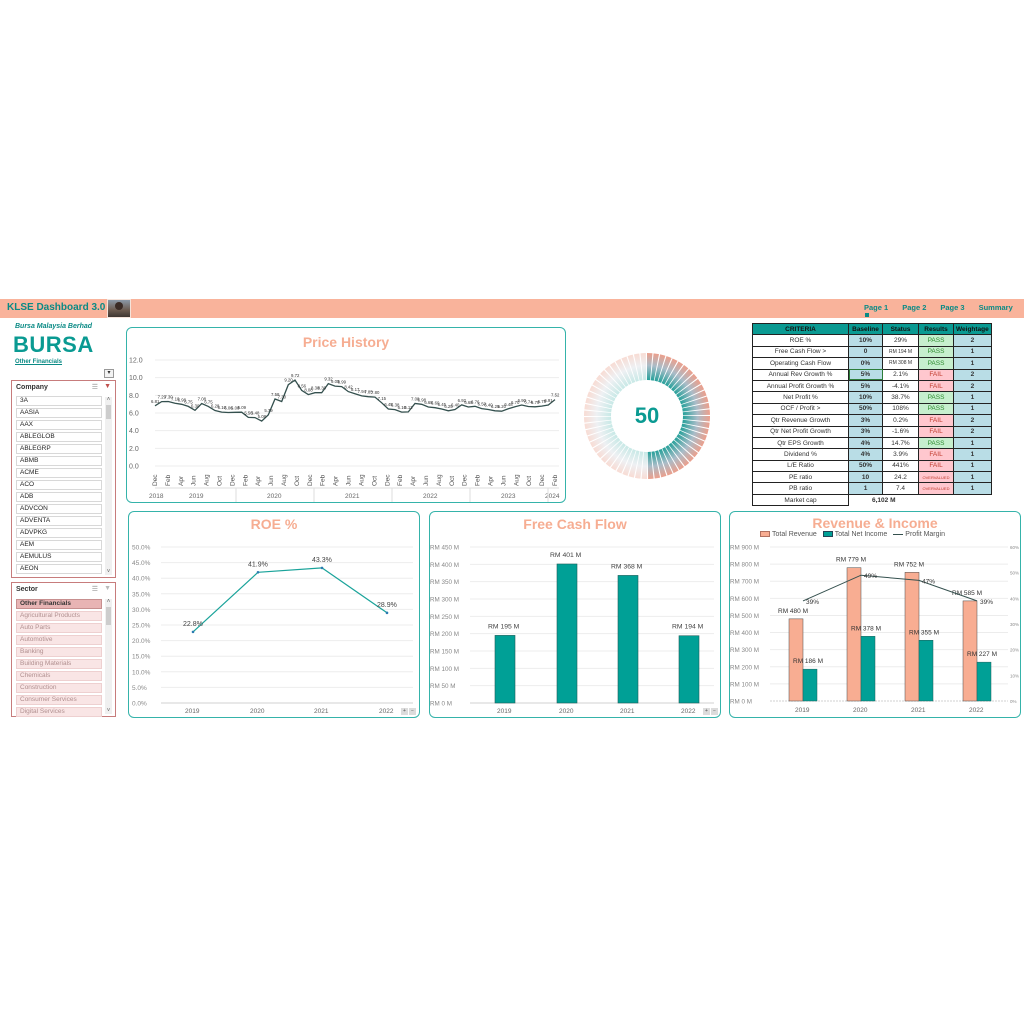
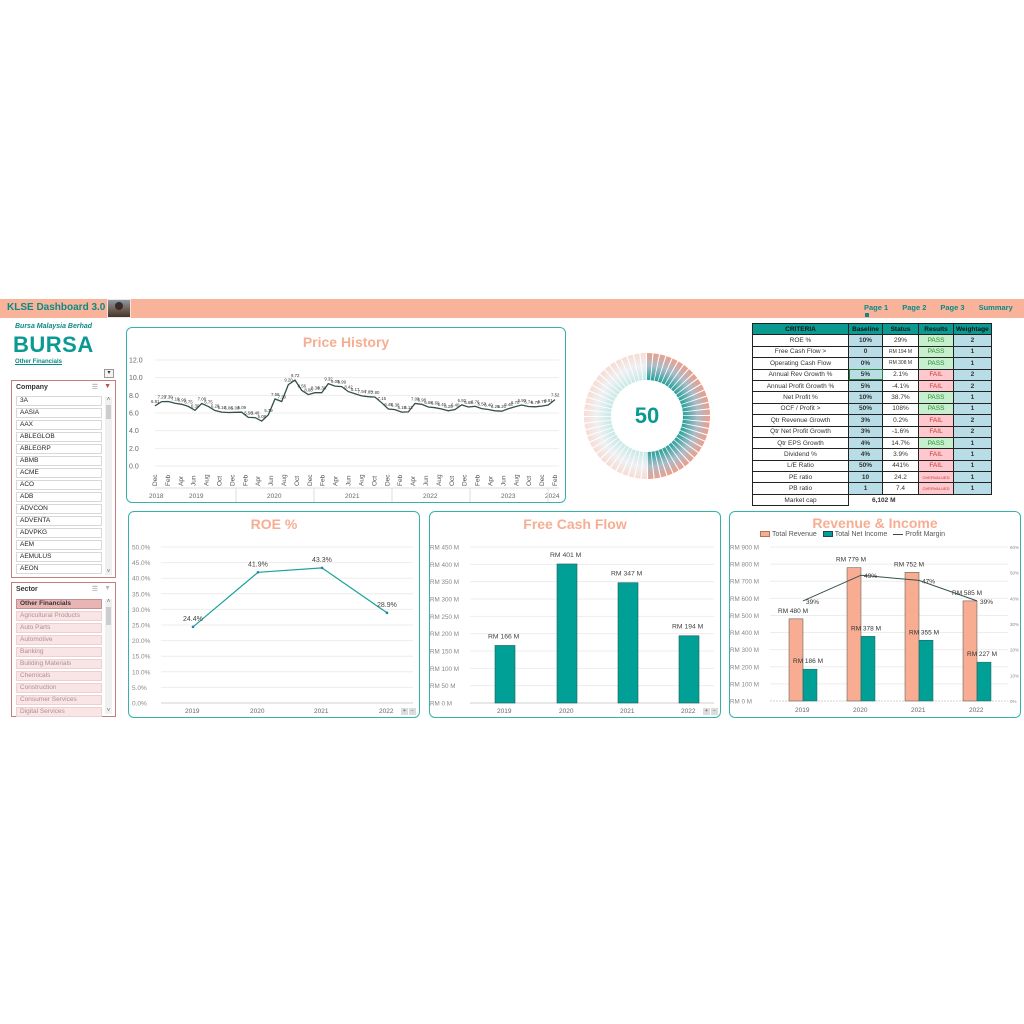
ROE %/2019: 22.8% -> 24.4%
Free Cash Flow/2019: 195 -> 166
Free Cash Flow/2021: 368 -> 347
